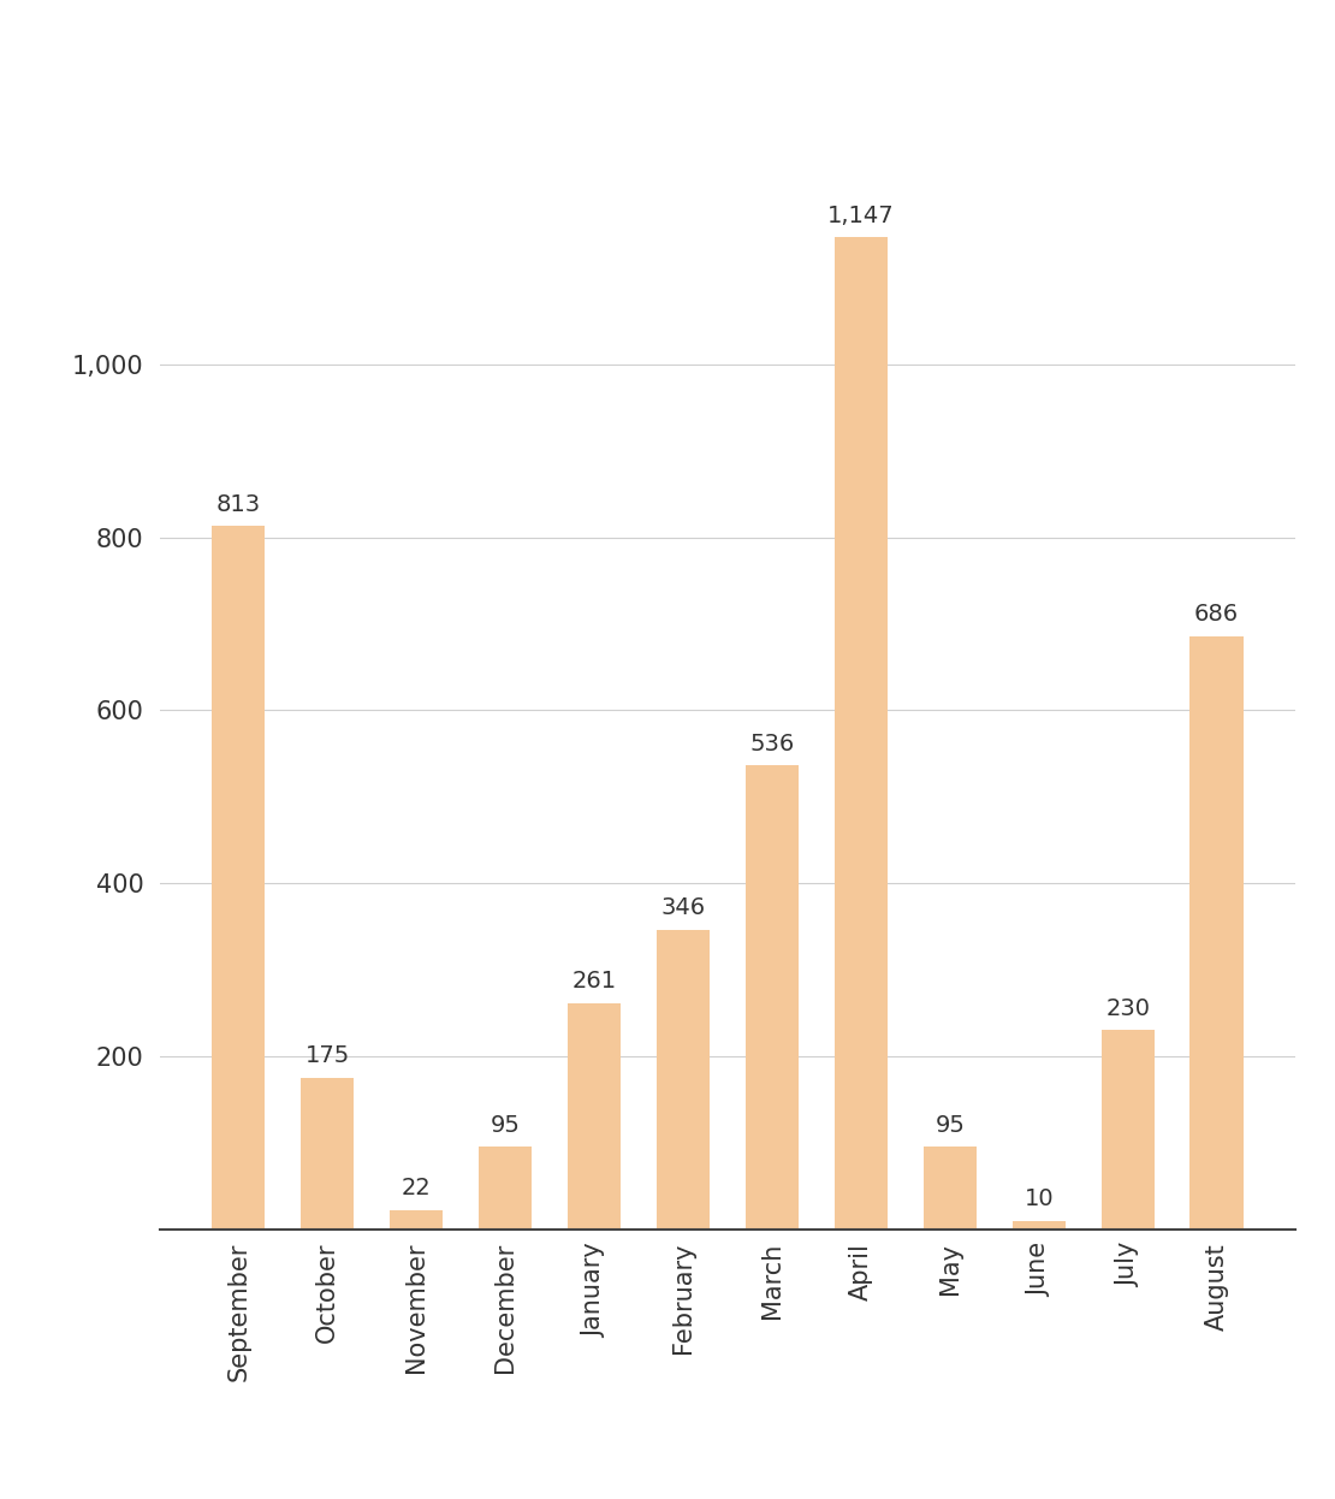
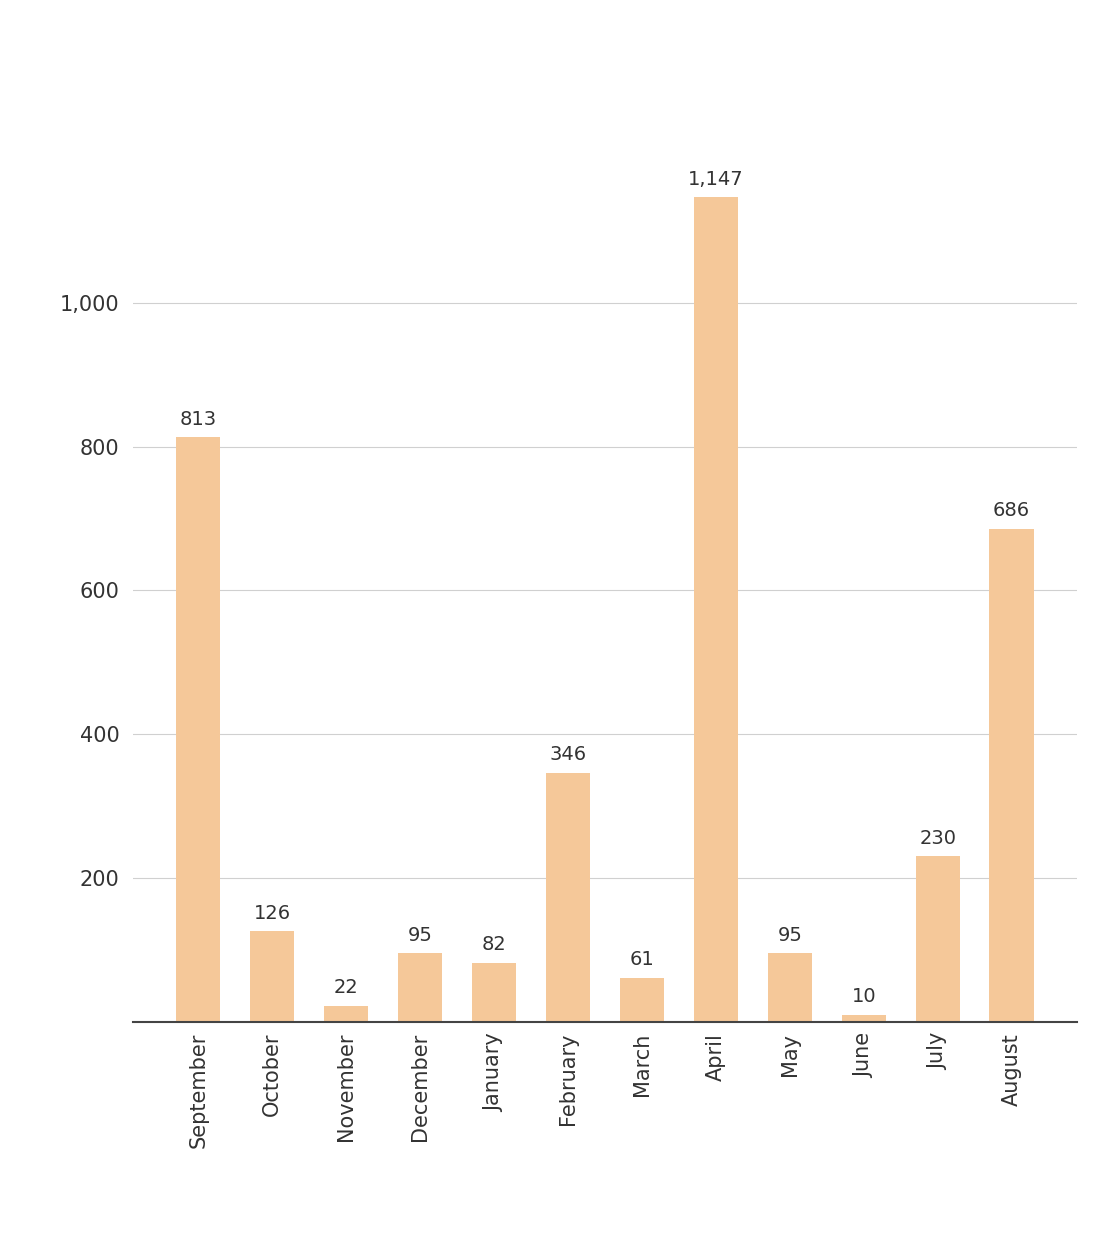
October: 175 -> 126
January: 261 -> 82
March: 536 -> 61
